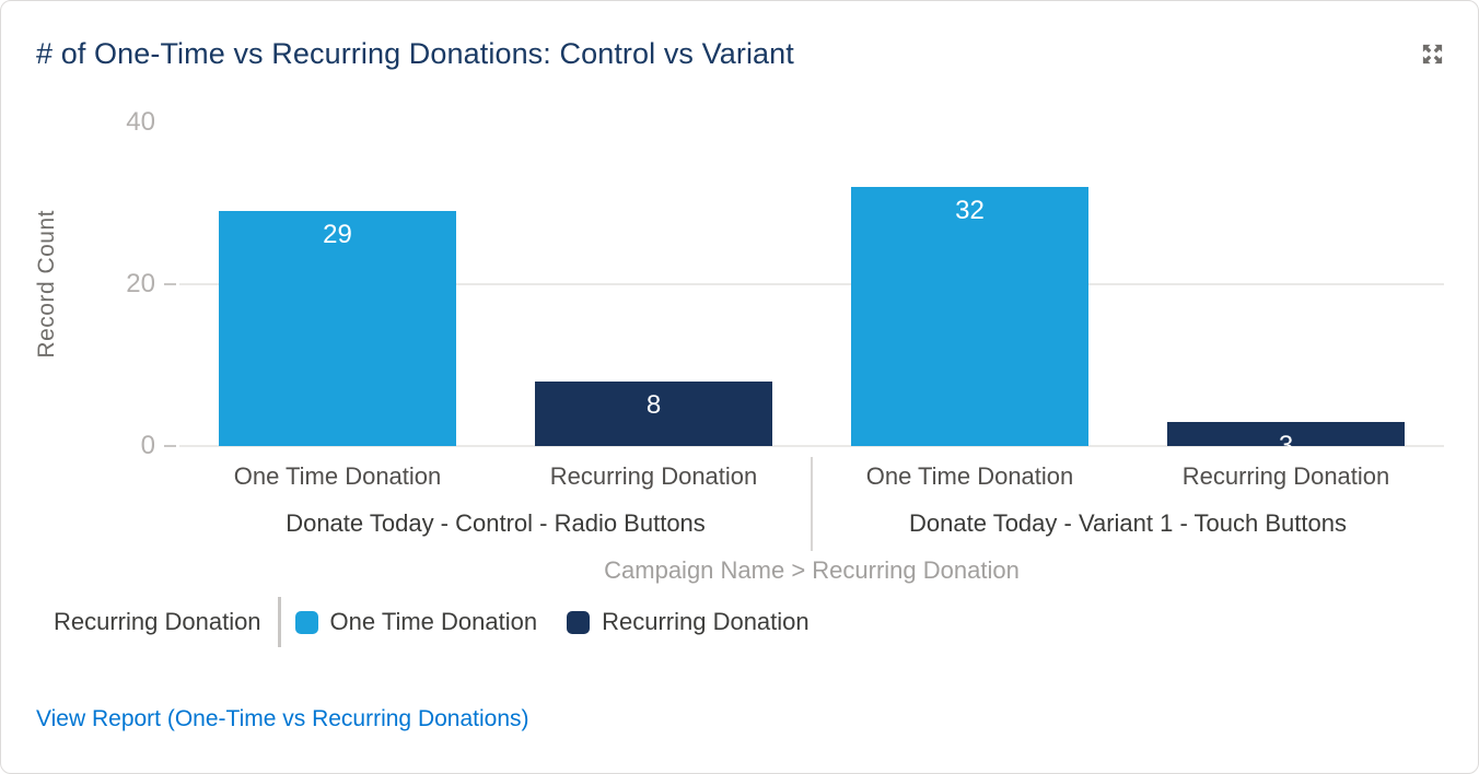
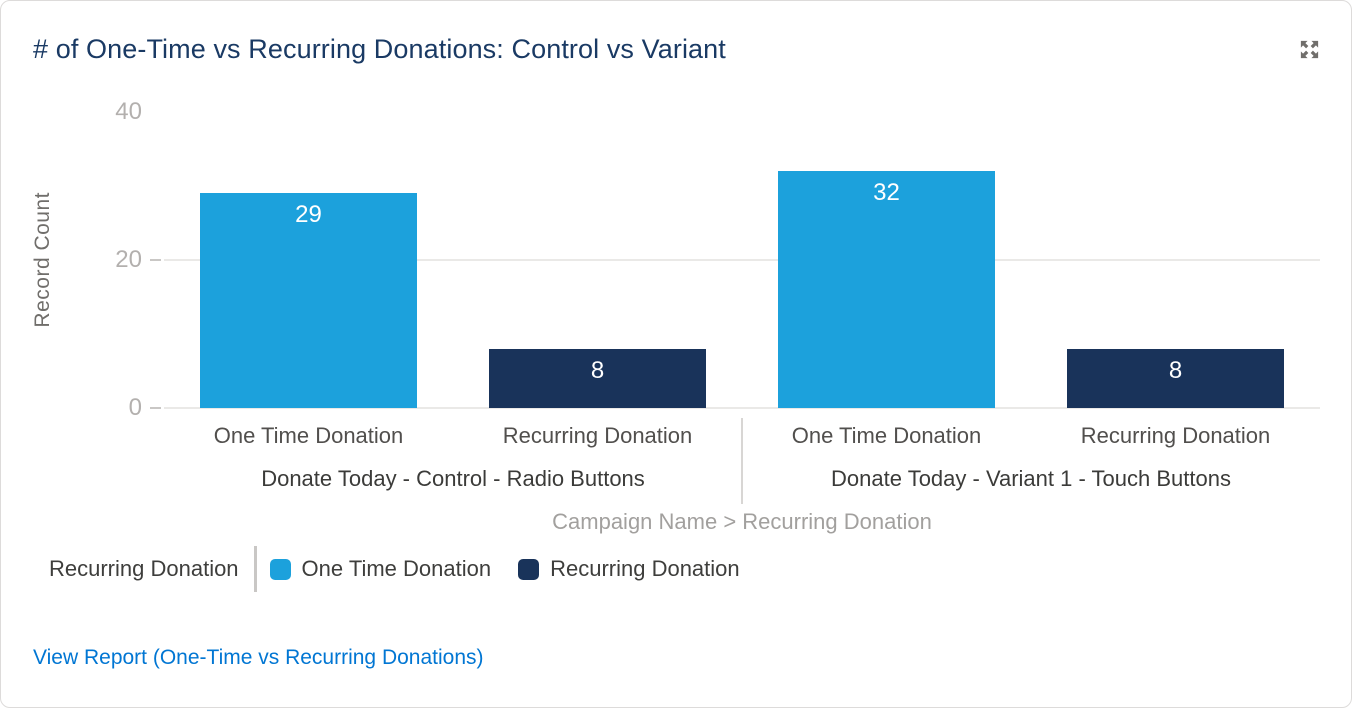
Recurring Donation/Donate Today - Variant 1 - Touch Buttons: 3 -> 8
